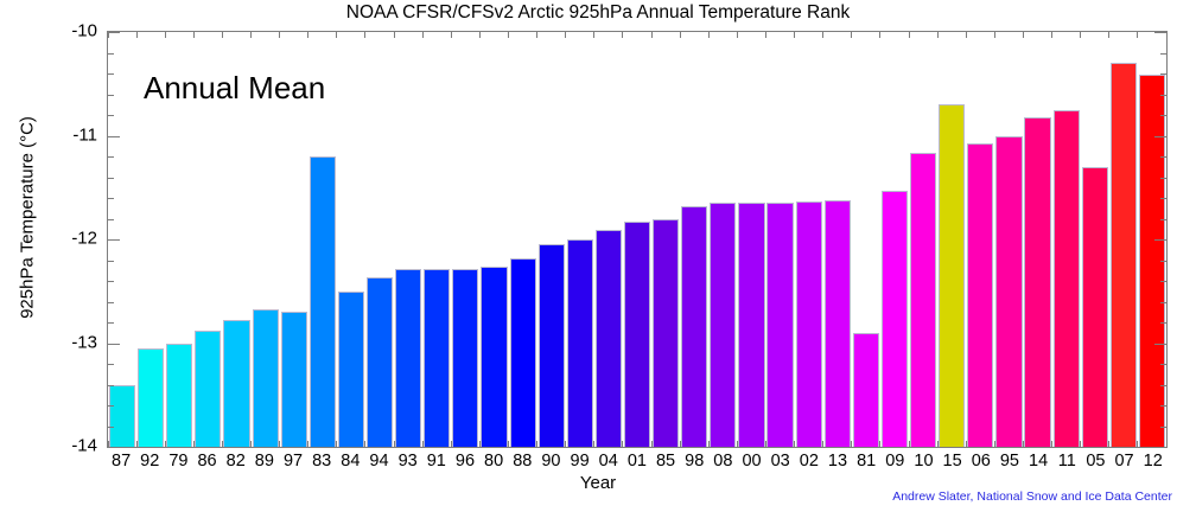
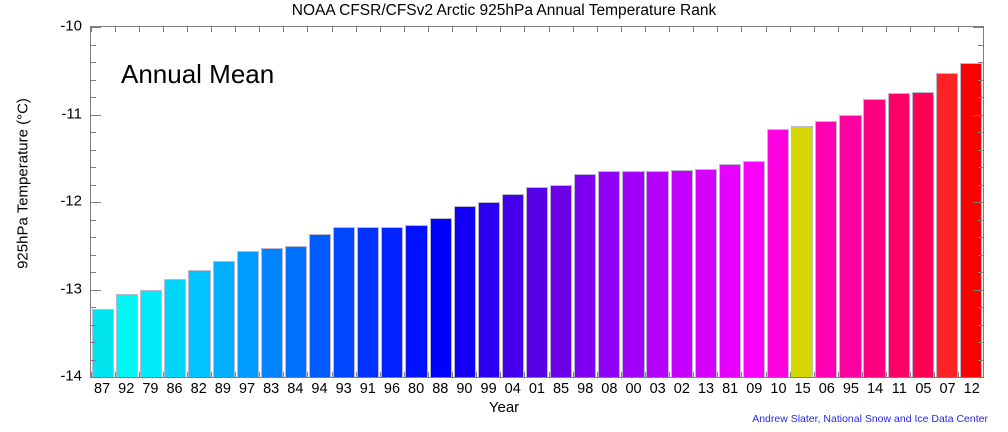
87: -13.4 -> -13.2
97: -12.7 -> -12.6
83: -11.2 -> -12.5
81: -12.9 -> -11.6
15: -10.7 -> -11.1
05: -11.3 -> -10.7
07: -10.3 -> -10.5
